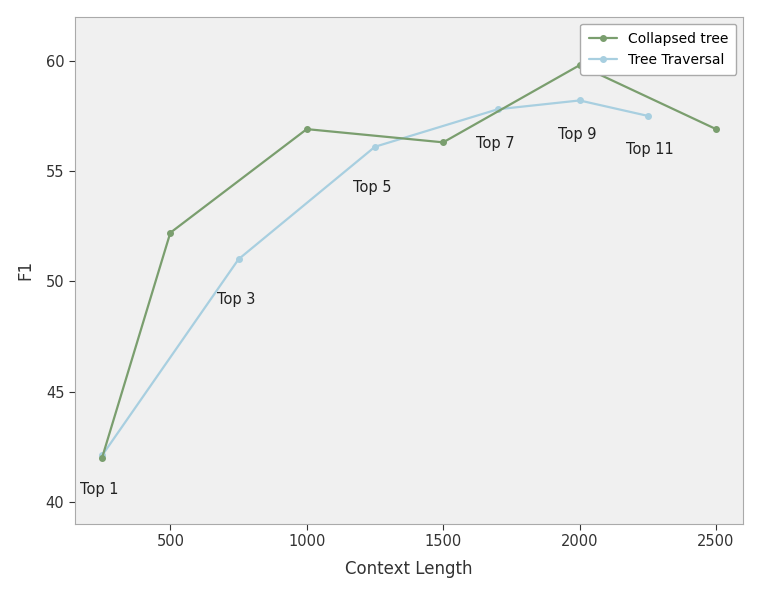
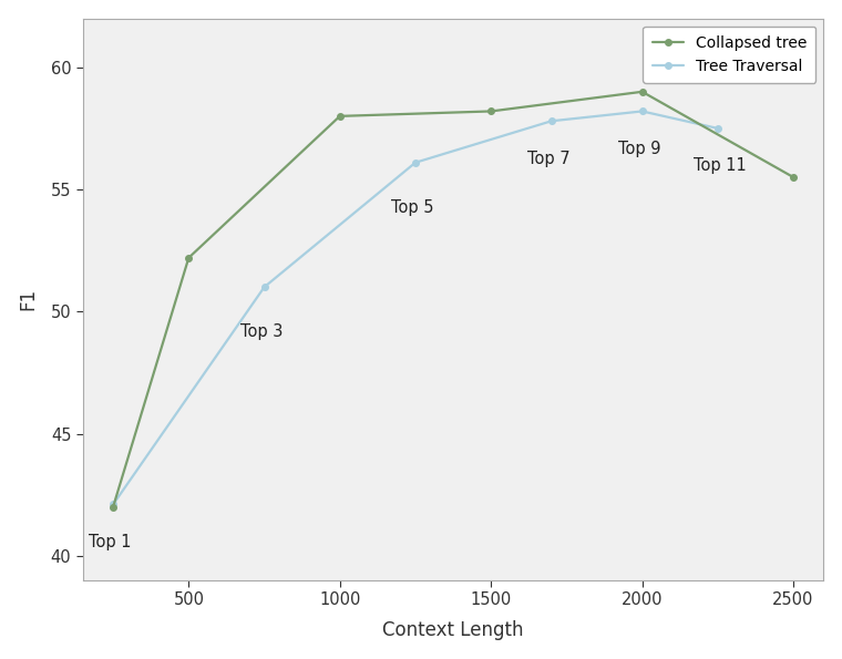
Collapsed tree/1000: 56.9 -> 58.0
Collapsed tree/1500: 56.3 -> 58.2
Collapsed tree/2000: 59.8 -> 59.0
Collapsed tree/2500: 56.9 -> 55.5
